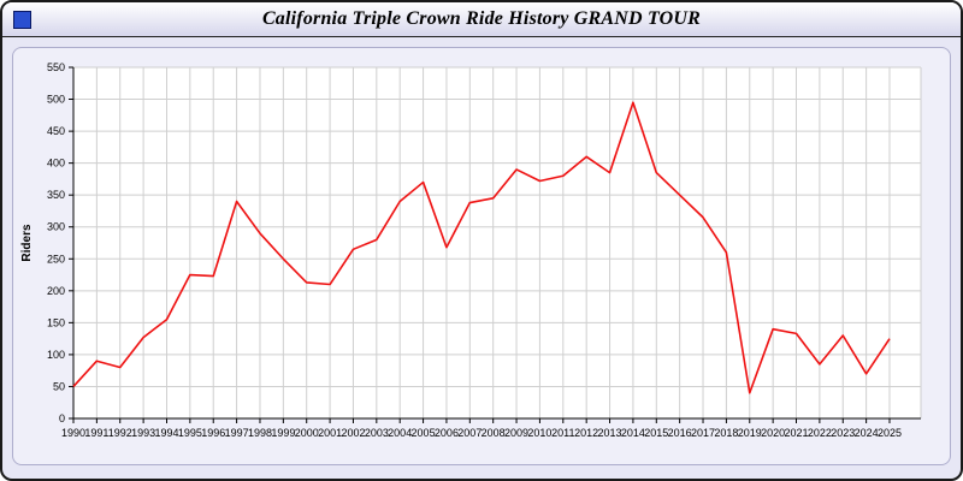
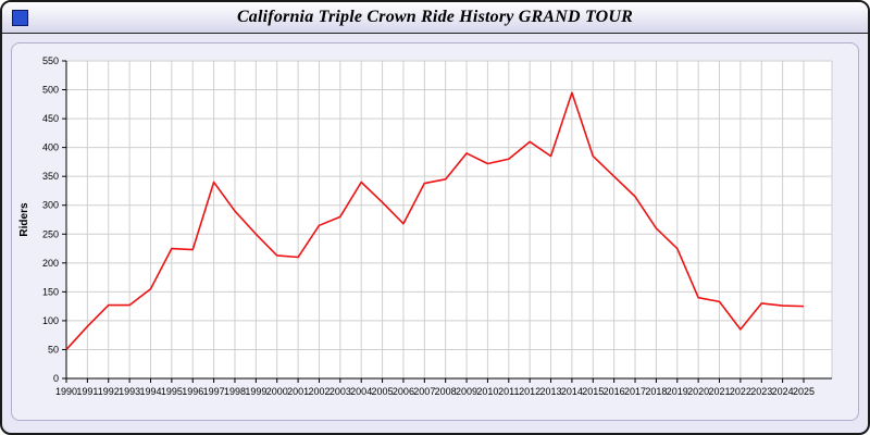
1992: 80 -> 130
2005: 370 -> 300
2019: 40 -> 220
2024: 70 -> 130
